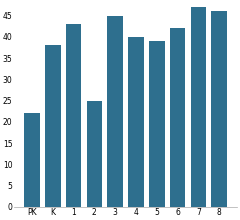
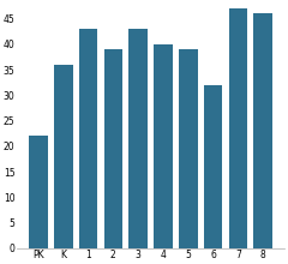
K: 38 -> 36
2: 25 -> 39
3: 45 -> 43
6: 42 -> 32
